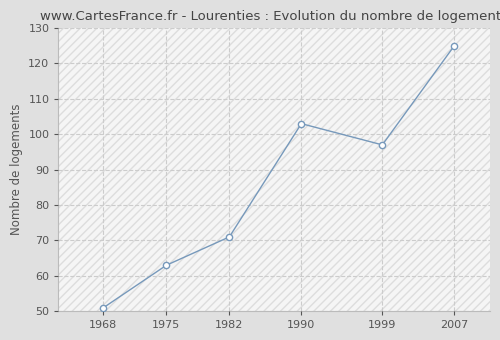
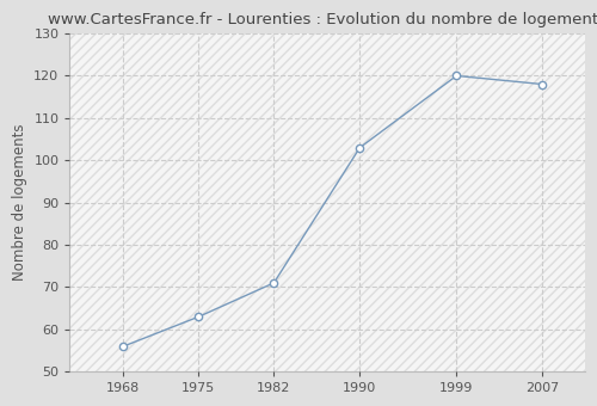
1968: 51 -> 56
1999: 97 -> 120
2007: 125 -> 118
